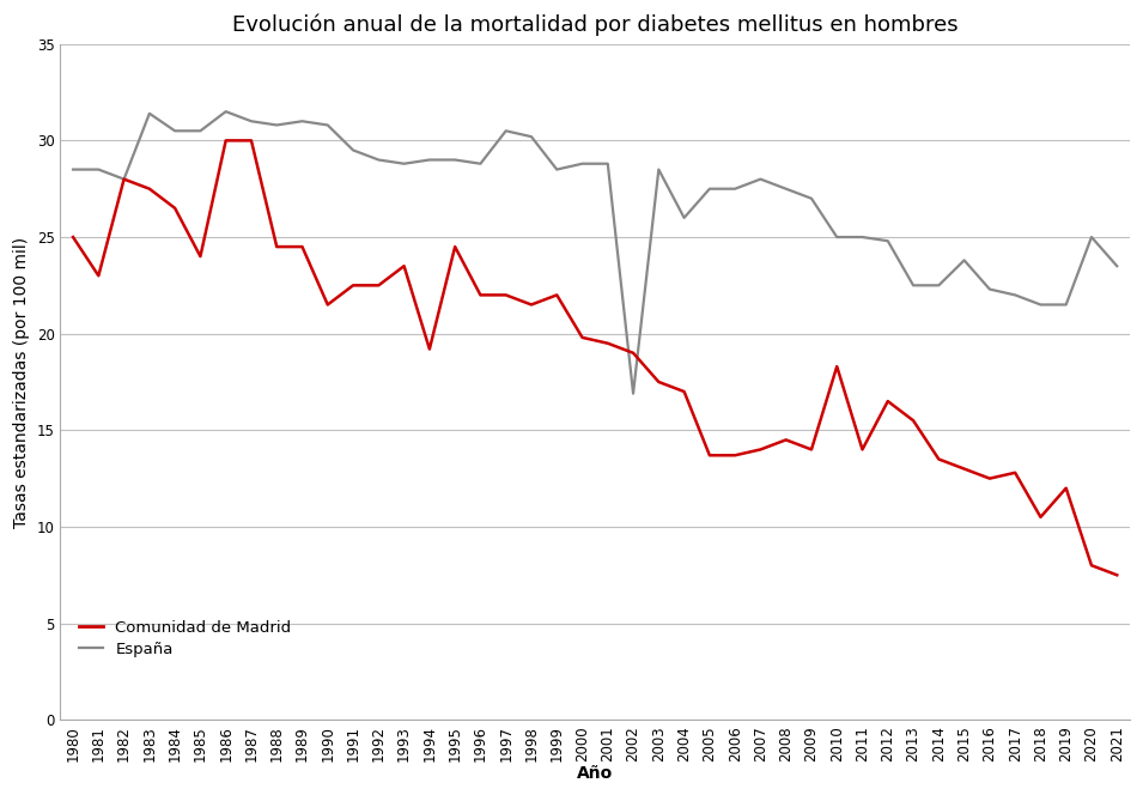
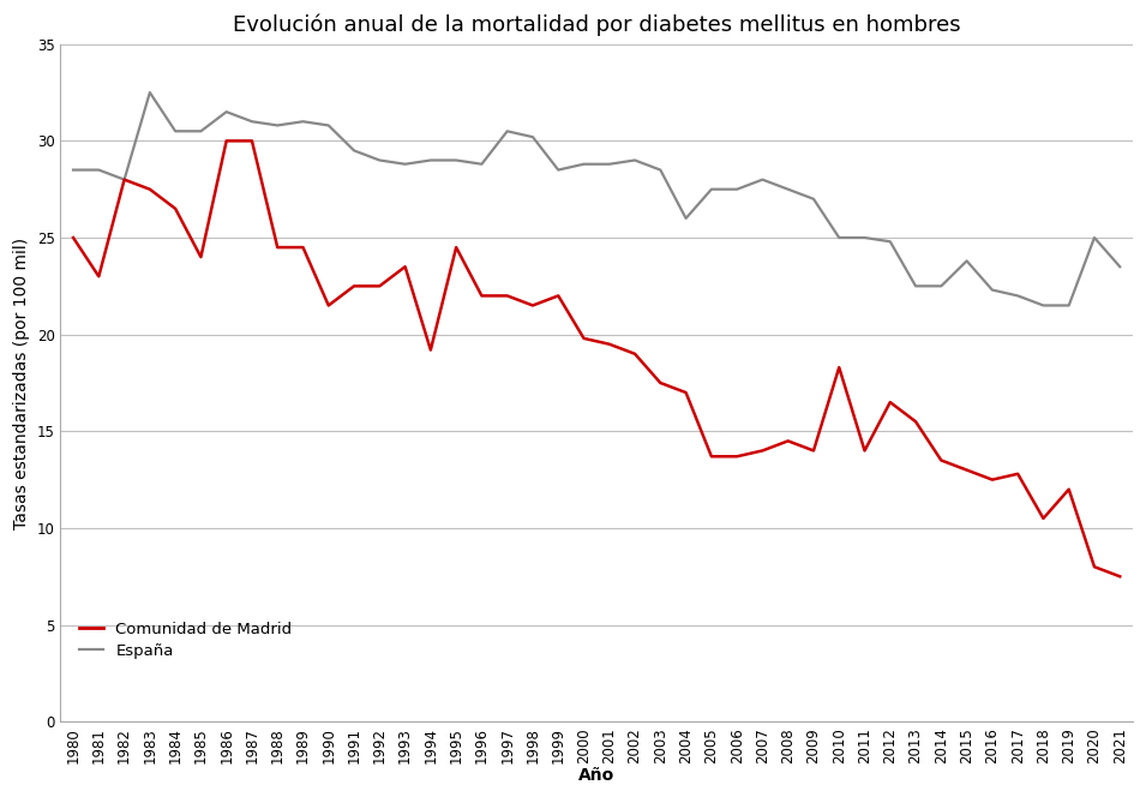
España/1983: 31.4 -> 32.5
España/2002: 16.9 -> 29.0
